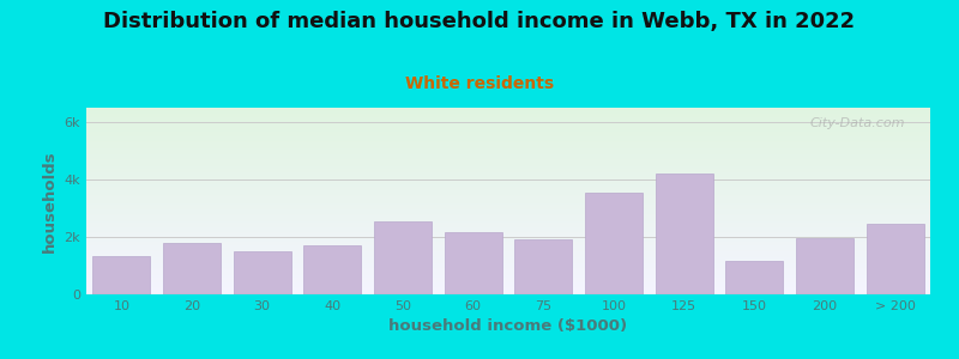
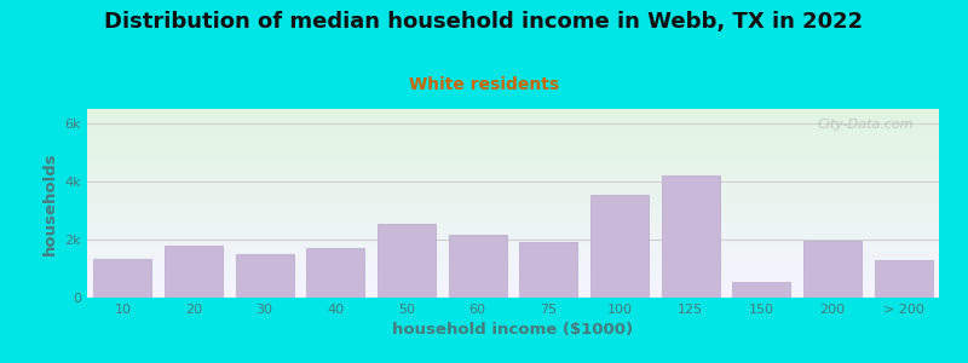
150: 1.15k -> 0.55k
> 200: 2.45k -> 1.30k
